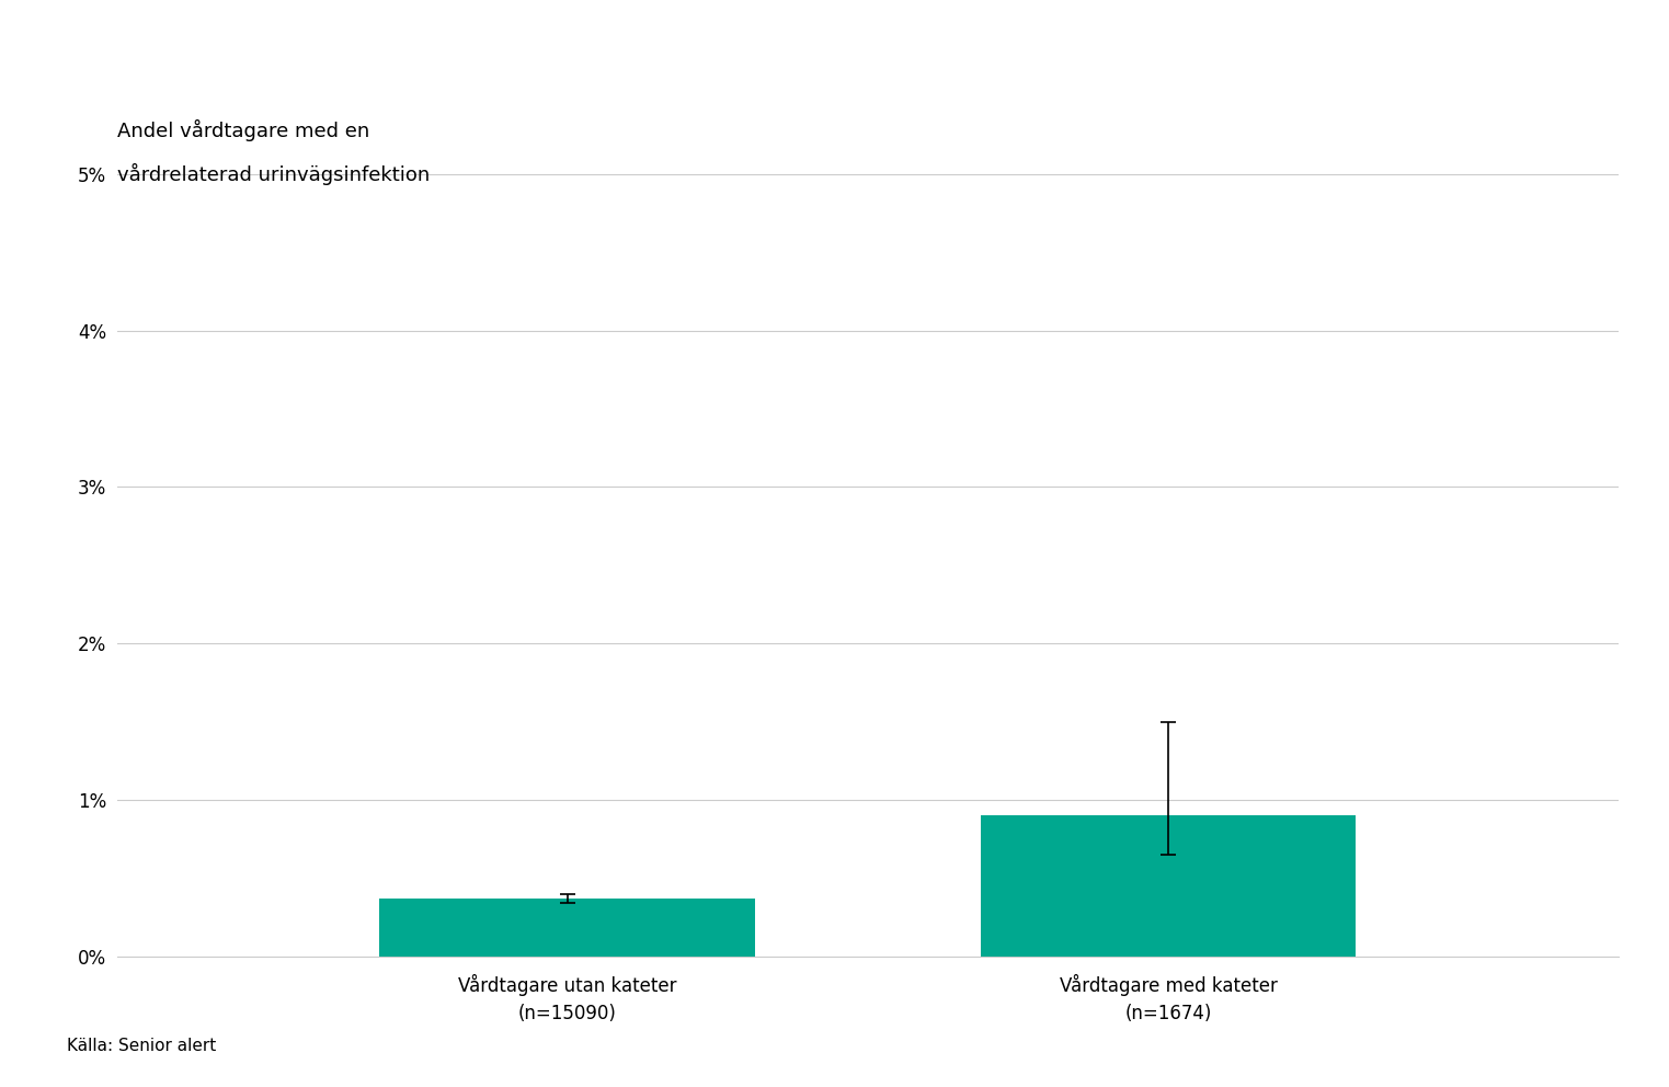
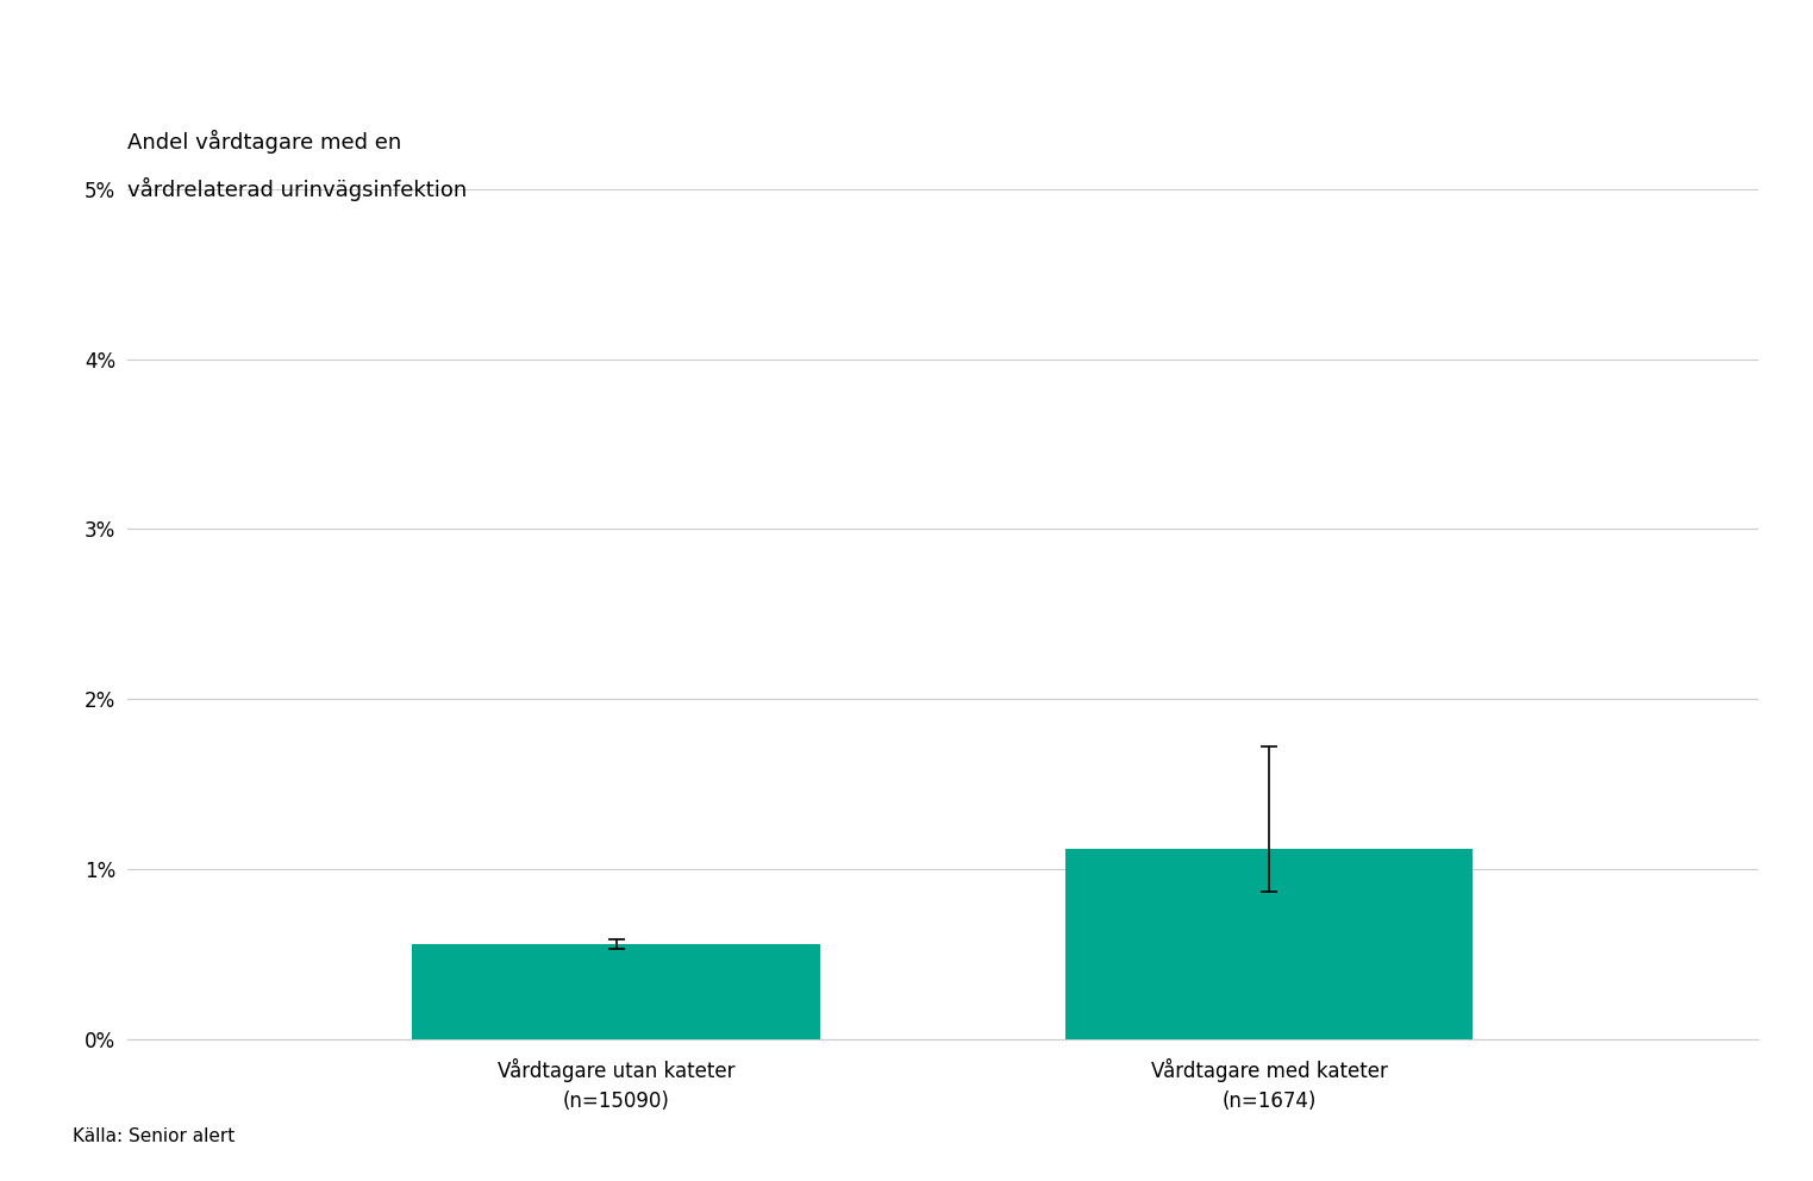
Vårdtagare utan kateter (n=15090): 0.37% -> 0.56%
Vårdtagare med kateter (n=1674): 0.90% -> 1.12%
